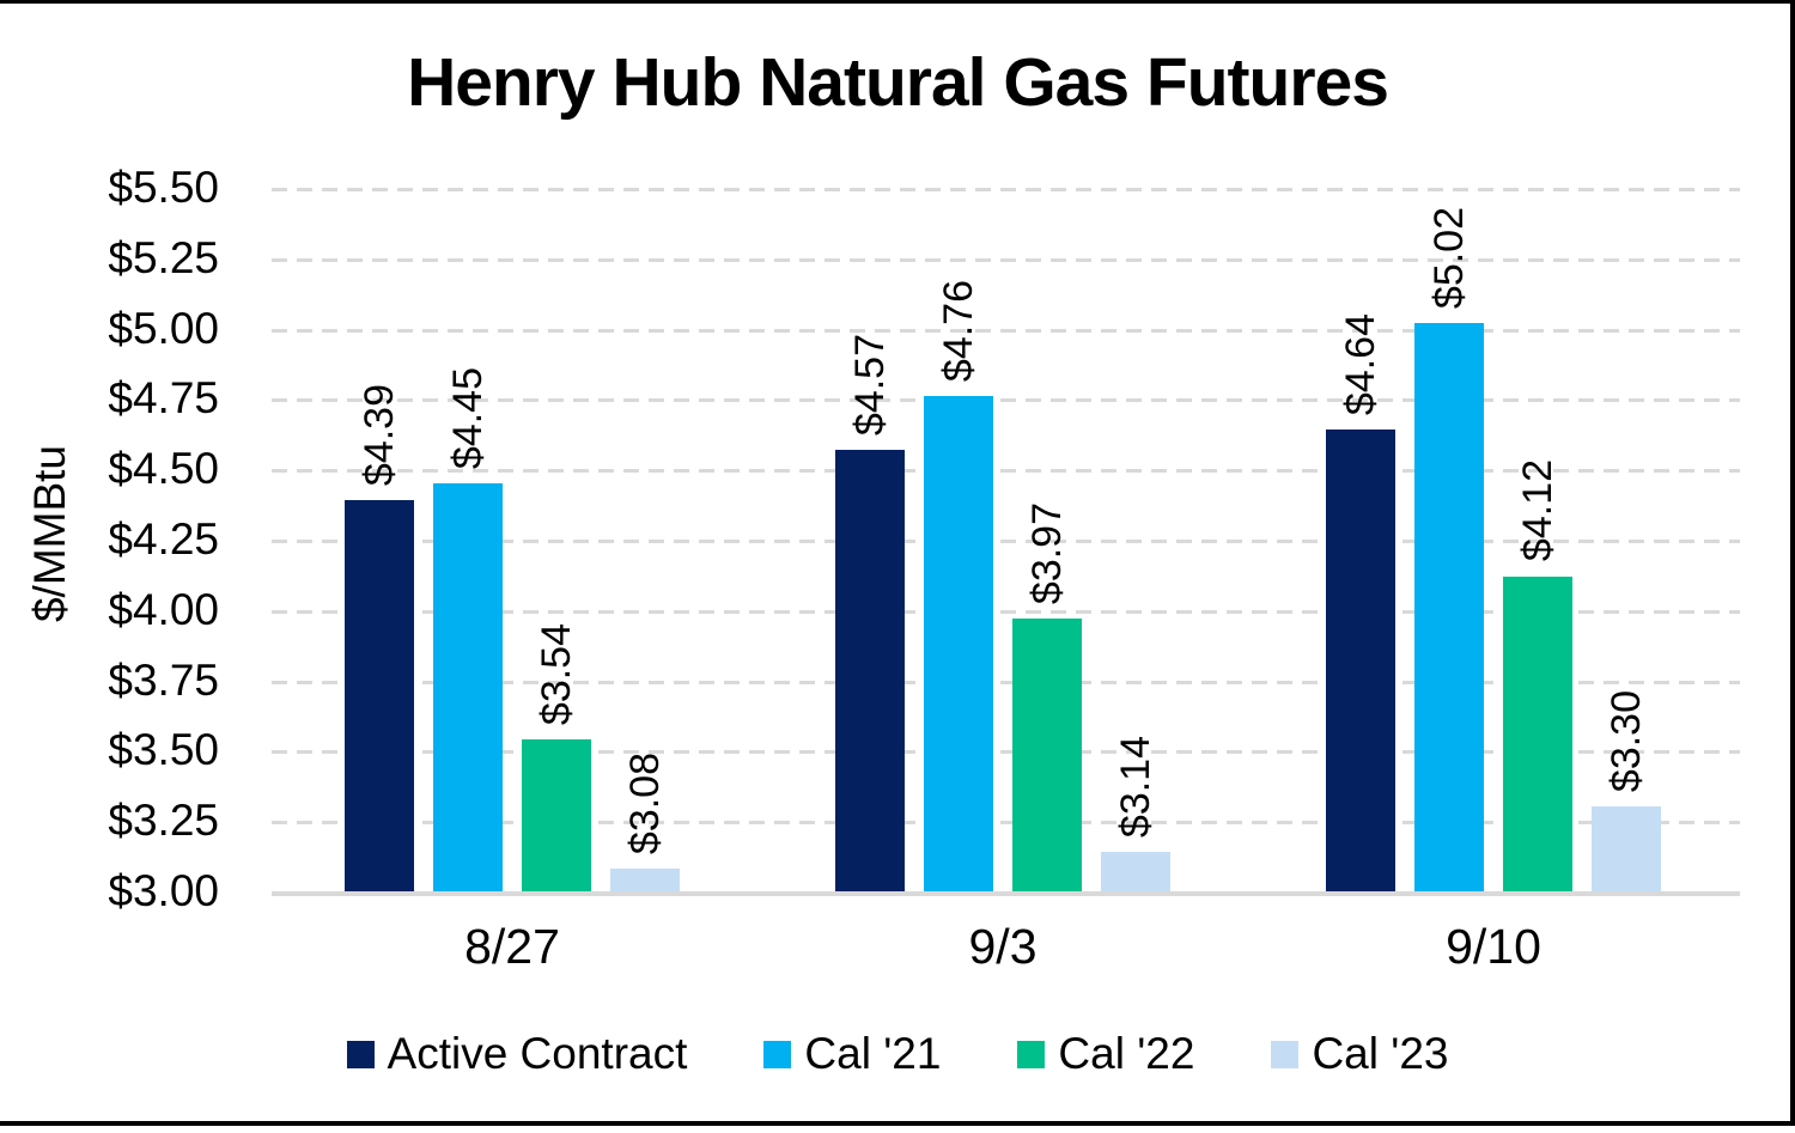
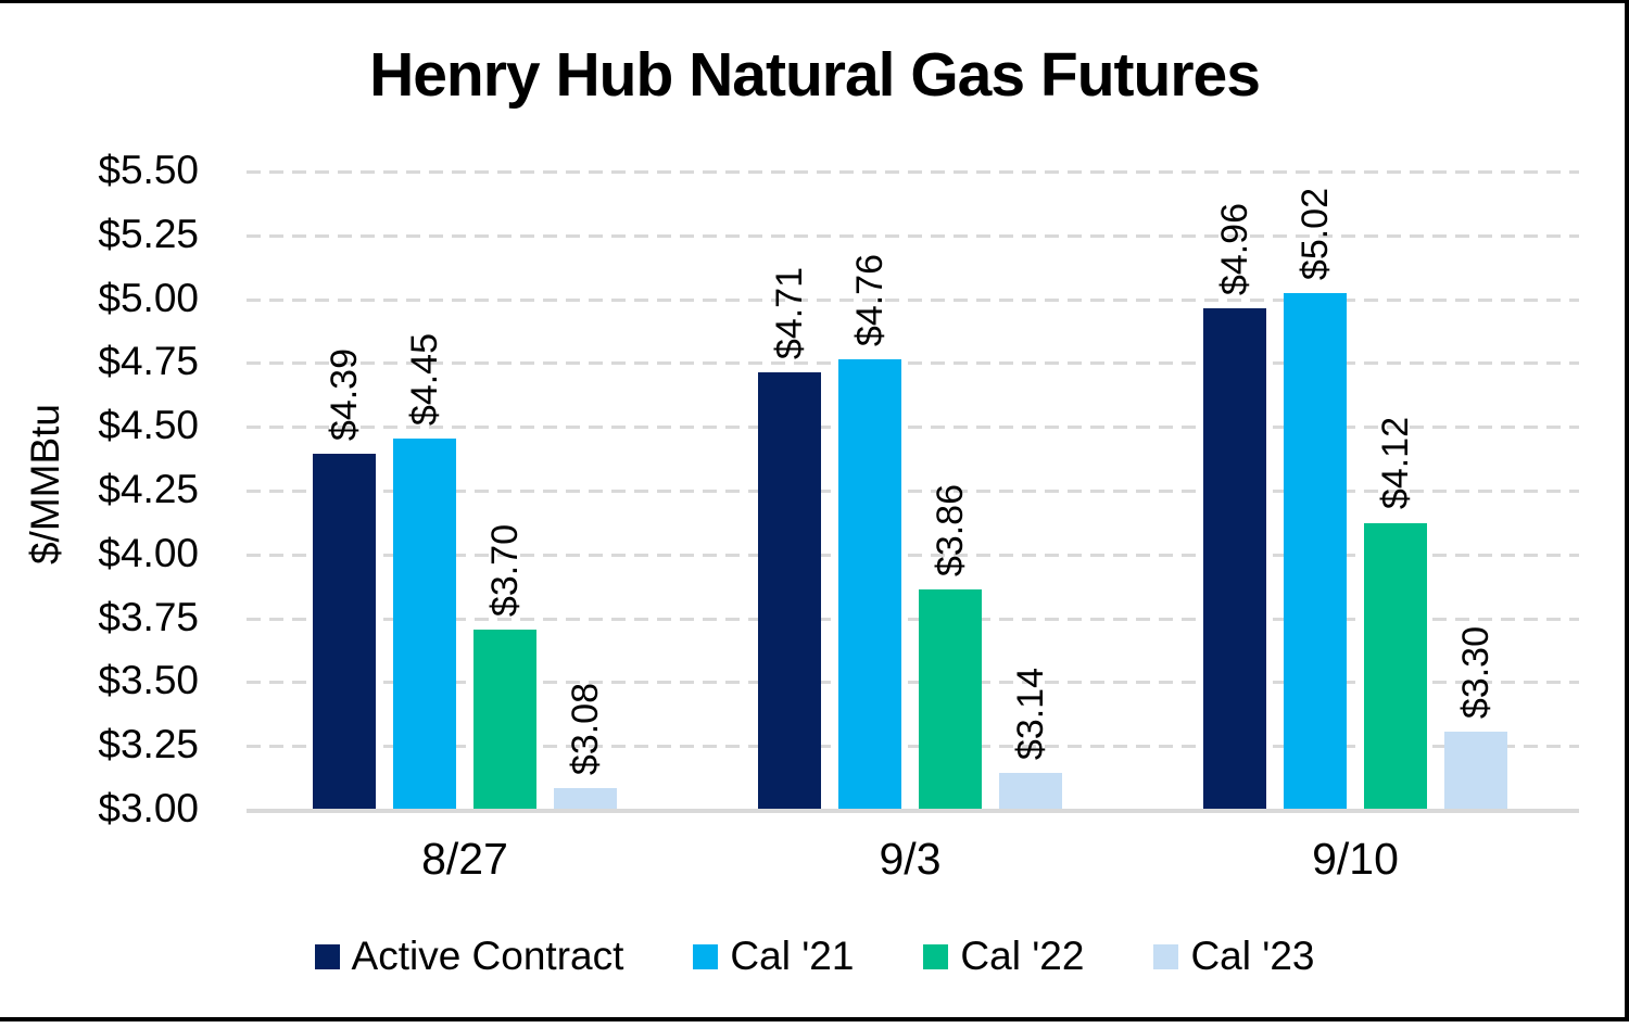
Cal '22/8/27: $3.54 -> $3.70
Active Contract/9/3: $4.57 -> $4.71
Cal '22/9/3: $3.97 -> $3.86
Active Contract/9/10: $4.64 -> $4.96
